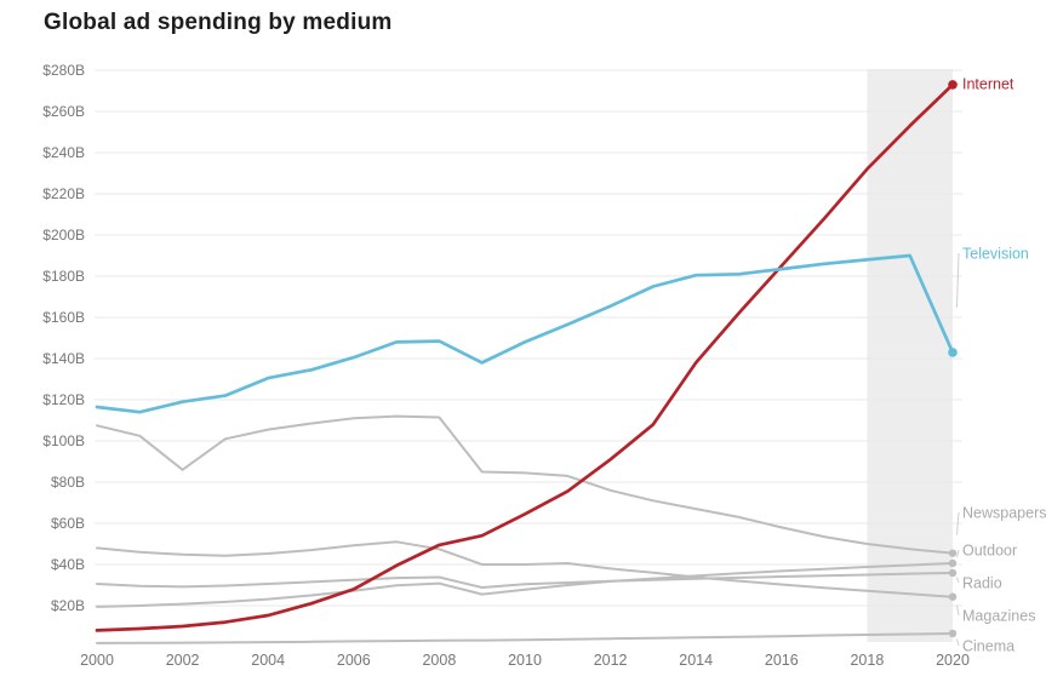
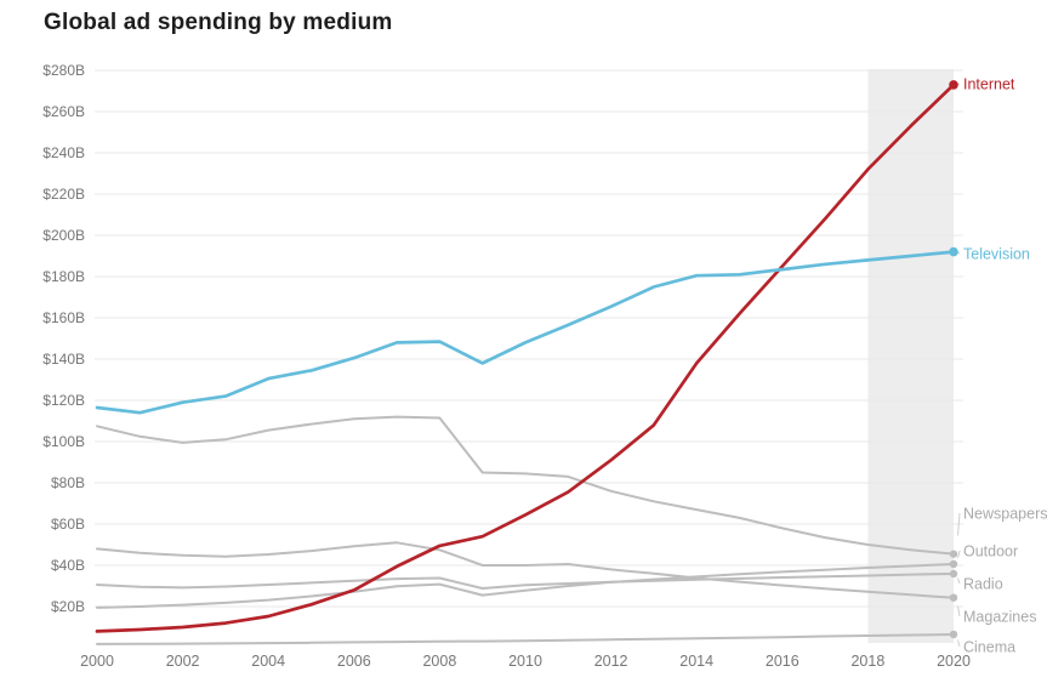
Newspapers/2002: $86B -> $100B
Television/2020: $143B -> $192B
